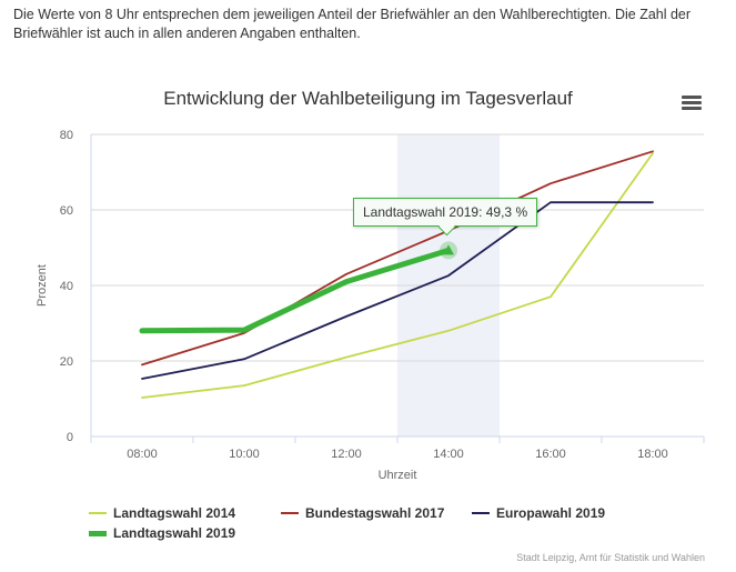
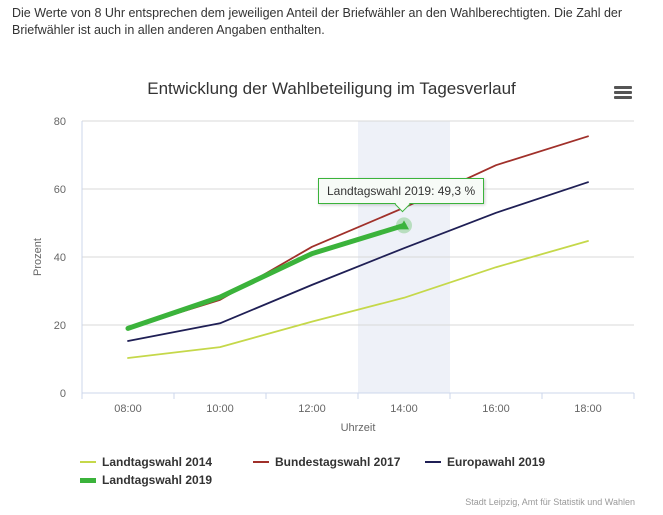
Landtagswahl 2019/08:00: 28 -> 19
Europawahl 2019/16:00: 62 -> 53
Landtagswahl 2014/18:00: 75 -> 45
